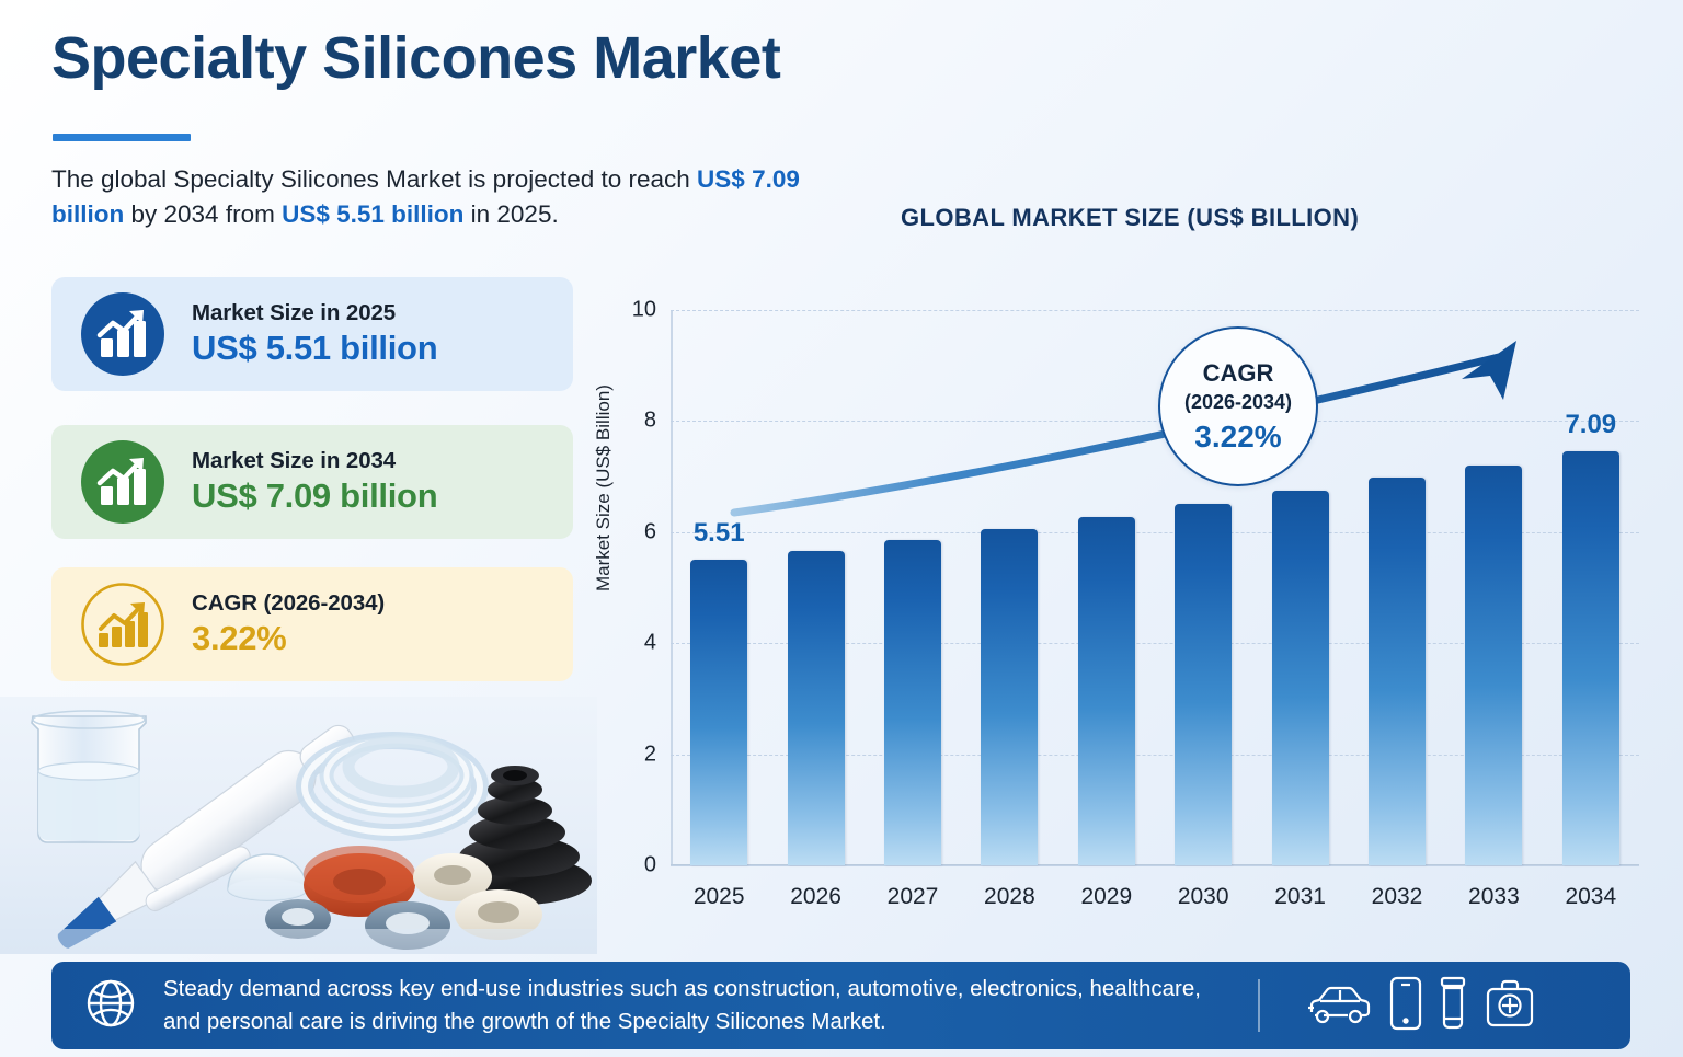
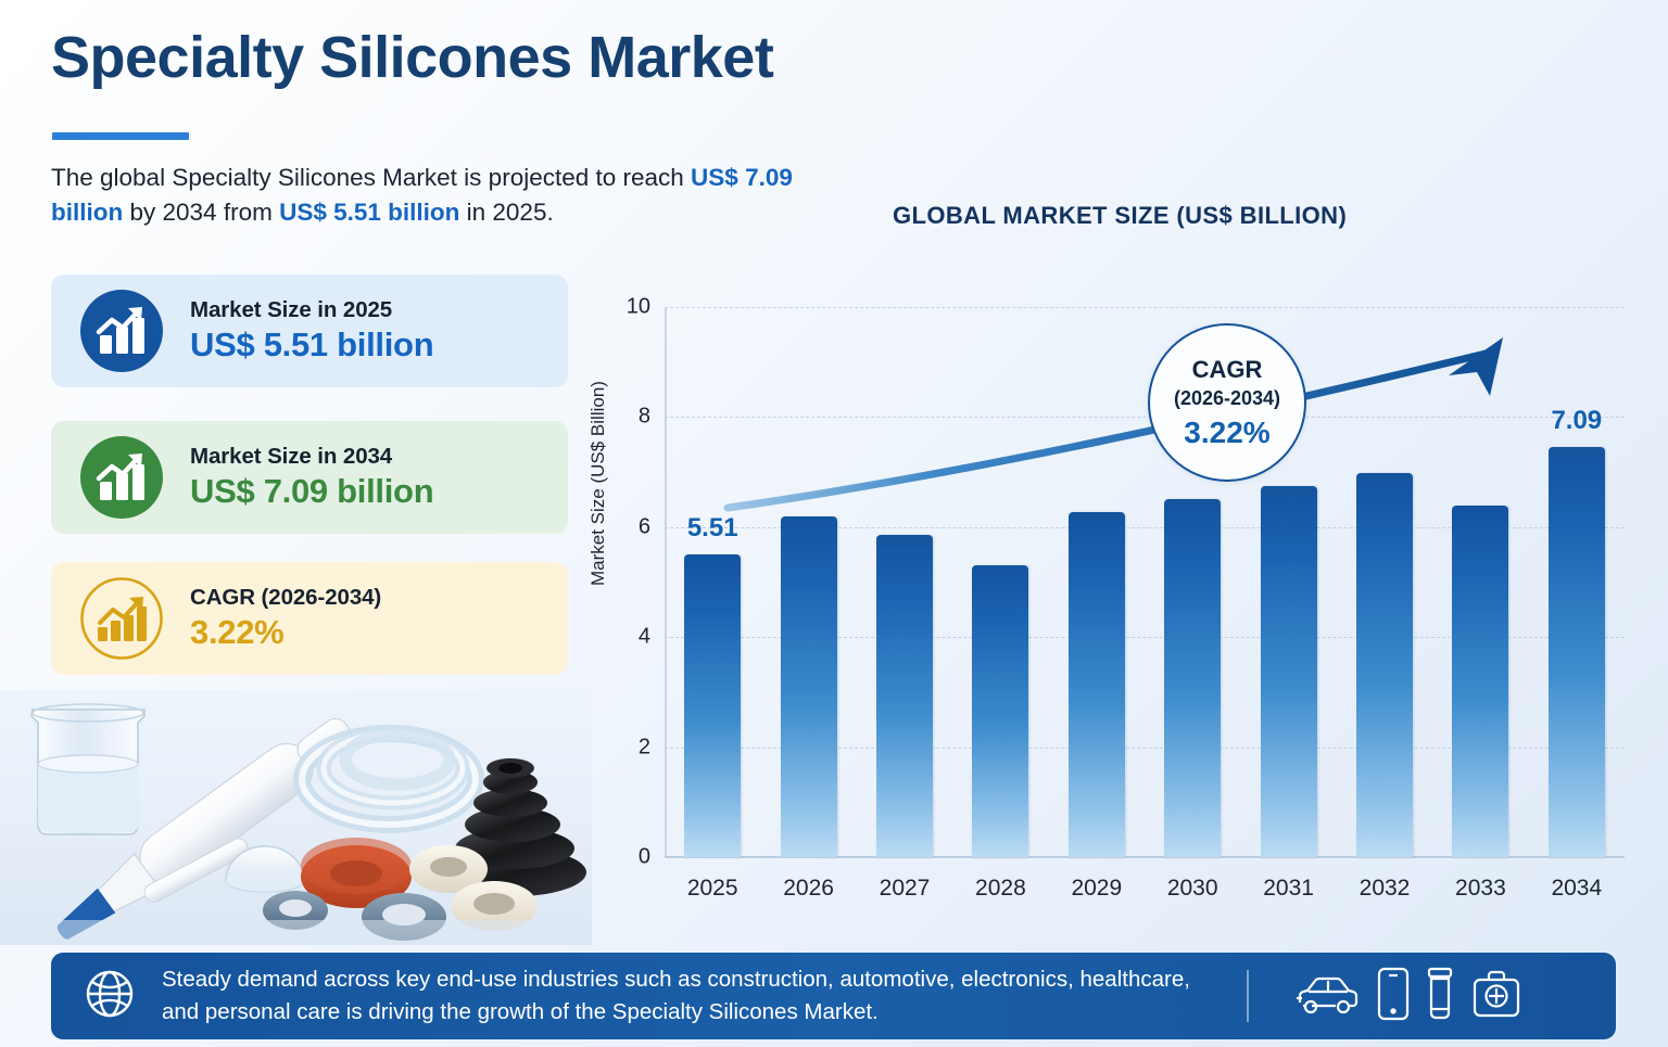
2026: 5.7 -> 6.2
2028: 6.1 -> 5.3
2033: 7.2 -> 6.4
